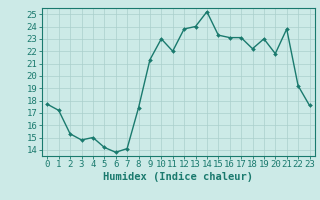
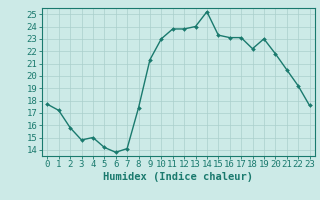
2: 15.3 -> 15.8
11: 22.0 -> 23.8
21: 23.8 -> 20.5
